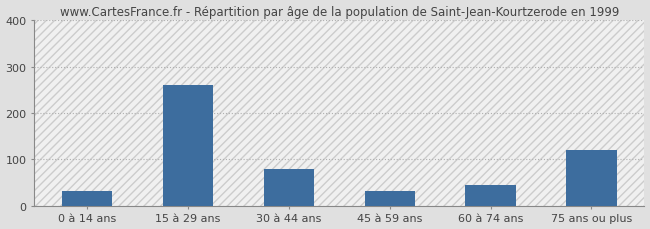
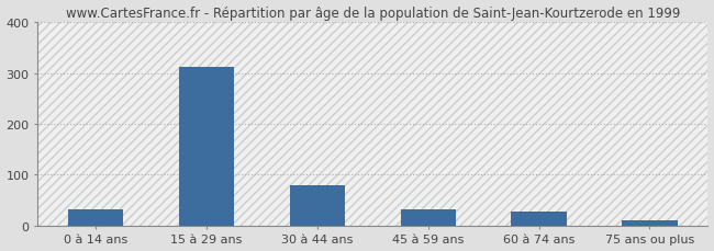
15 à 29 ans: 260 -> 312
60 à 74 ans: 45 -> 28
75 ans ou plus: 120 -> 11
